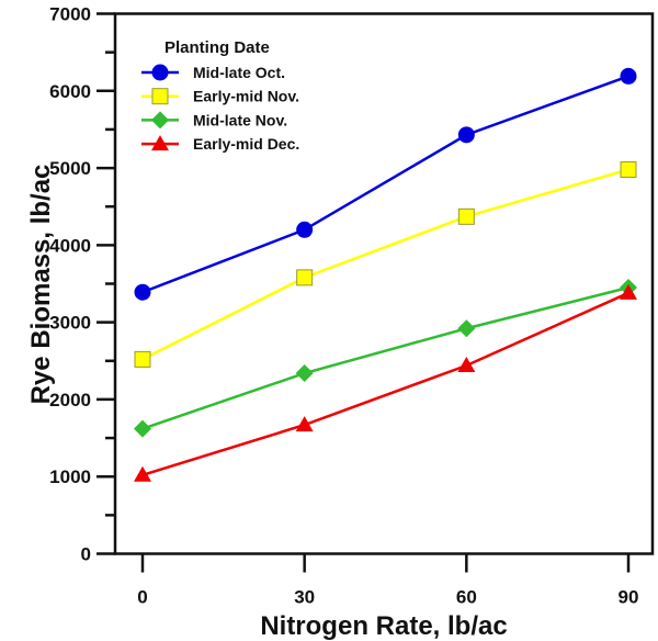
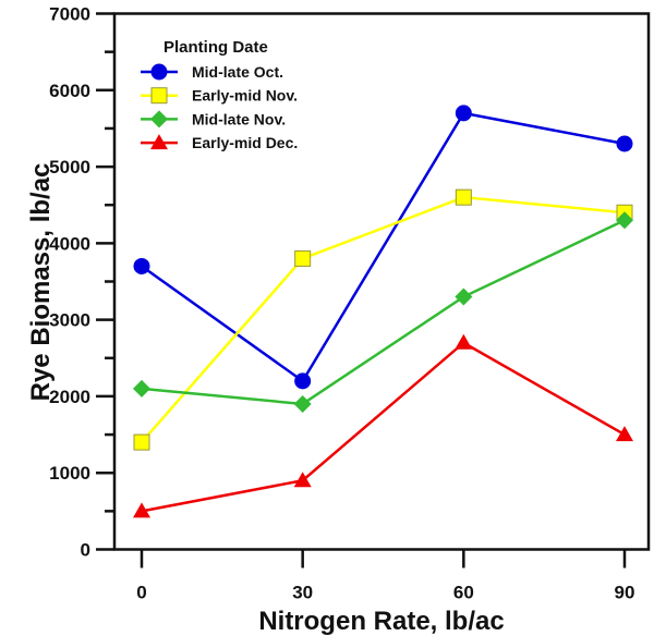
Mid-late Oct./0: 3400 -> 3700
Early-mid Nov./0: 2500 -> 1400
Mid-late Nov./0: 1600 -> 2100
Early-mid Dec./0: 1000 -> 500
Mid-late Oct./30: 4200 -> 2200
Early-mid Nov./30: 3600 -> 3800
Mid-late Nov./30: 2300 -> 1900
Early-mid Dec./30: 1700 -> 900
Mid-late Oct./60: 5400 -> 5700
Early-mid Nov./60: 4400 -> 4600
Mid-late Nov./60: 2900 -> 3300
Early-mid Dec./60: 2400 -> 2700
Mid-late Oct./90: 6200 -> 5300
Early-mid Nov./90: 5000 -> 4400
Mid-late Nov./90: 3400 -> 4300
Early-mid Dec./90: 3400 -> 1500
